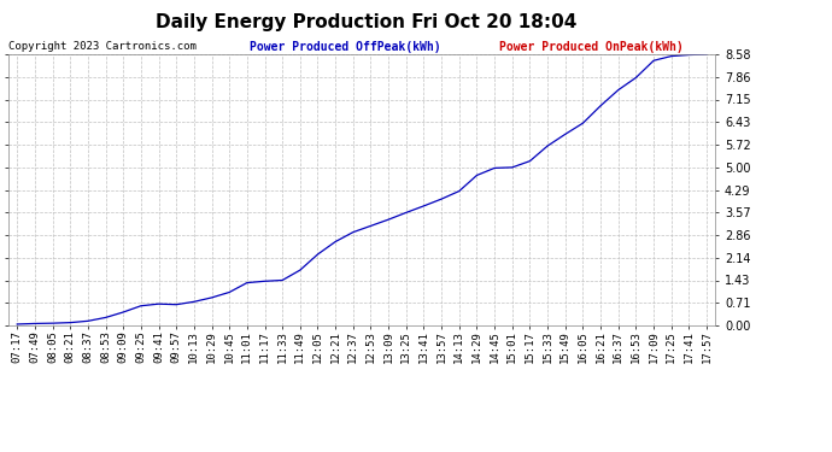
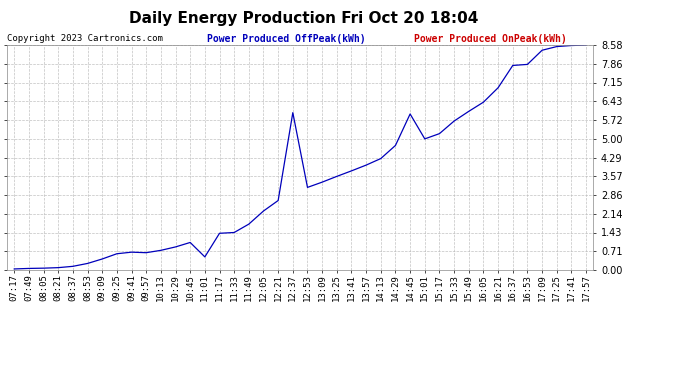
11:01: 1.35 -> 0.50
12:37: 2.95 -> 6.00
14:45: 4.98 -> 5.95
16:37: 7.45 -> 7.80
